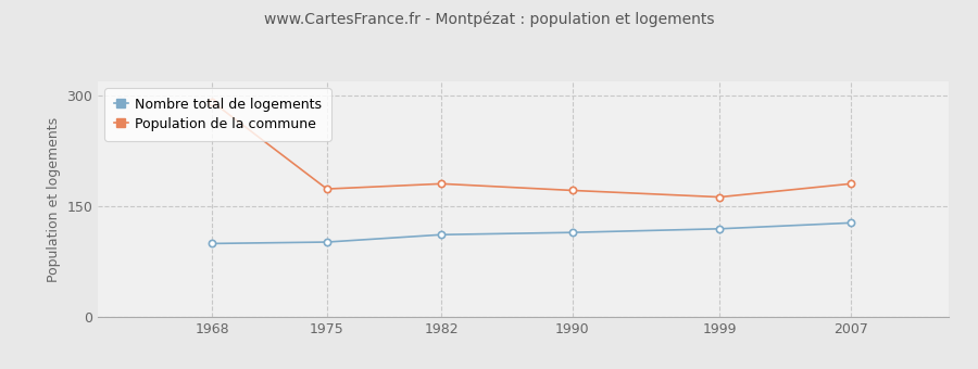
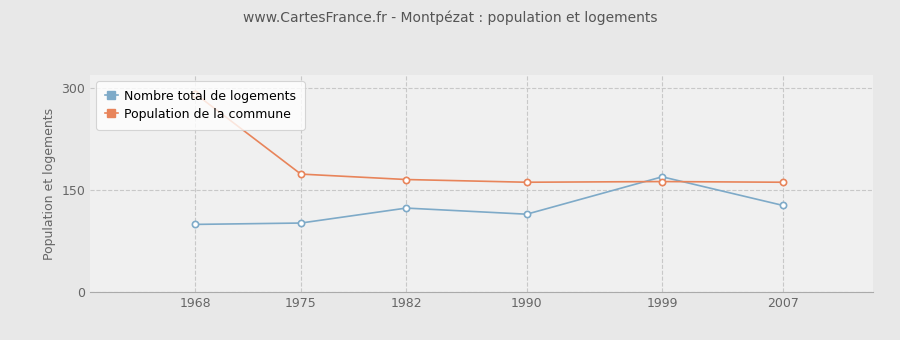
Nombre total de logements/1982: 112 -> 124
Population de la commune/1982: 181 -> 166
Population de la commune/1990: 172 -> 162
Nombre total de logements/1999: 120 -> 170
Population de la commune/2007: 181 -> 162
